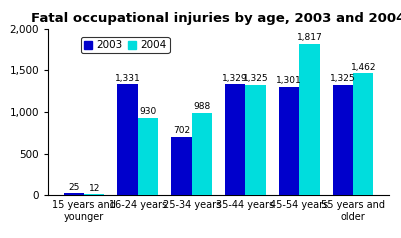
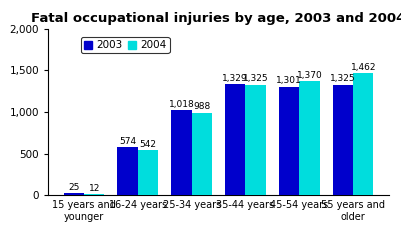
2003/16-24 years: 1,331 -> 574
2004/16-24 years: 930 -> 542
2003/25-34 years: 702 -> 1,018
2004/45-54 years: 1,817 -> 1,370
